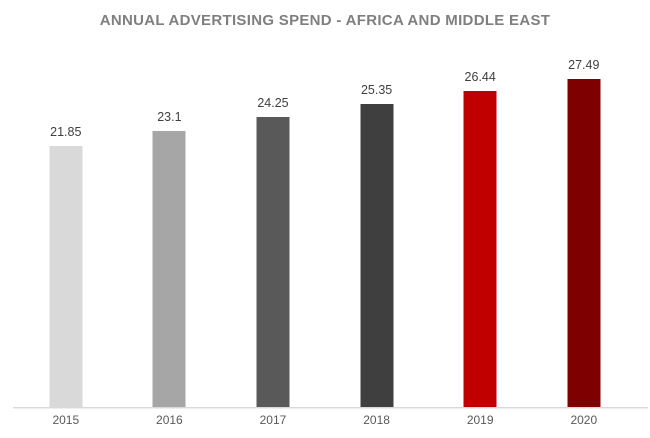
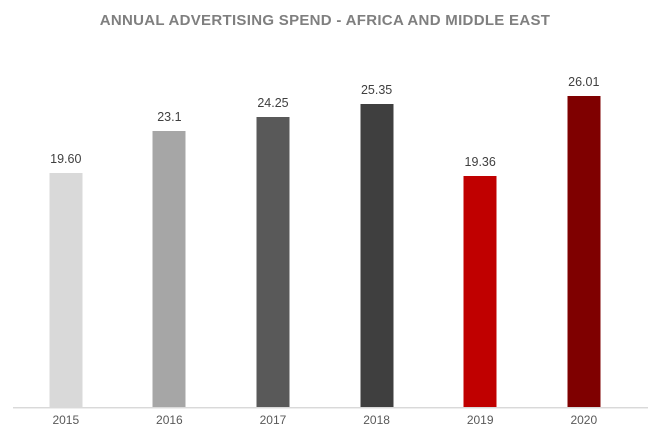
2015: 21.85 -> 19.60
2019: 26.44 -> 19.36
2020: 27.49 -> 26.01
